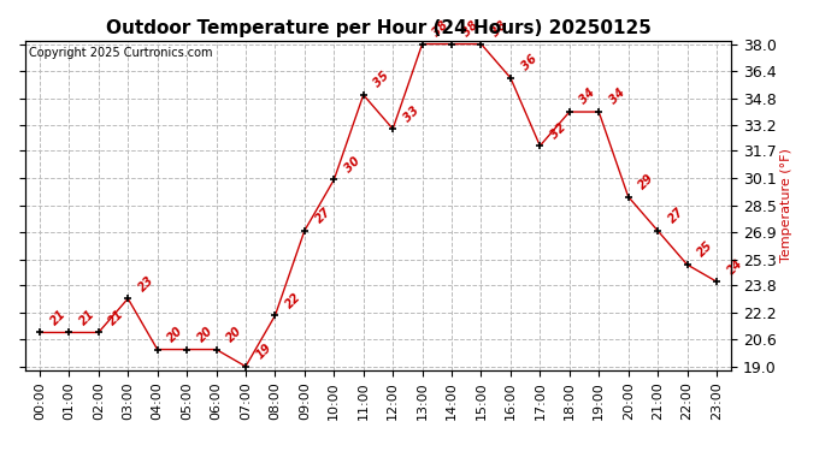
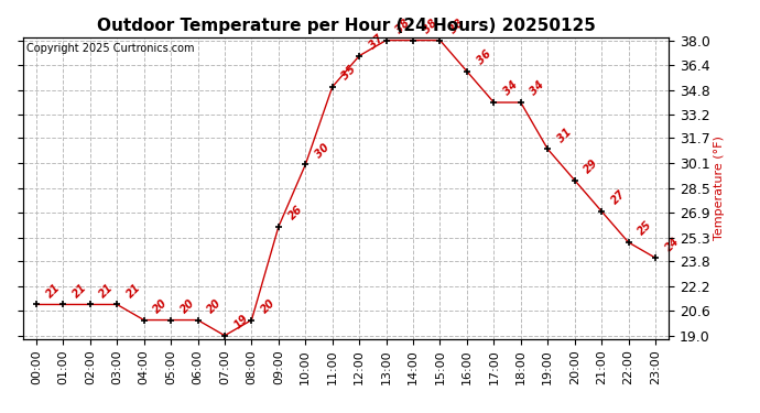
03:00: 23 -> 21
08:00: 22 -> 20
09:00: 27 -> 26
12:00: 33 -> 37
17:00: 32 -> 34
19:00: 34 -> 31
